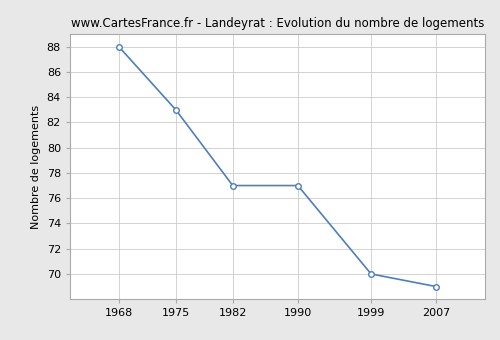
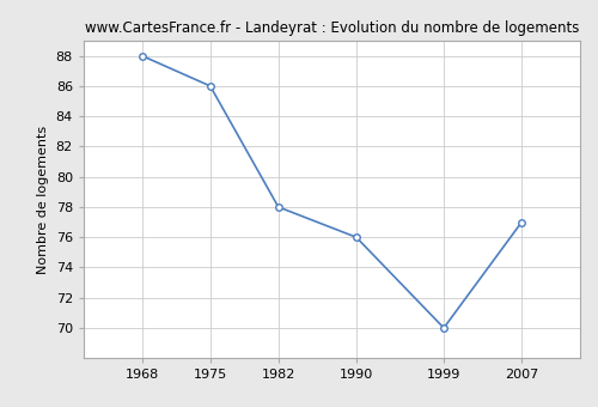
1975: 83 -> 86
1982: 77 -> 78
1990: 77 -> 76
2007: 69 -> 77
